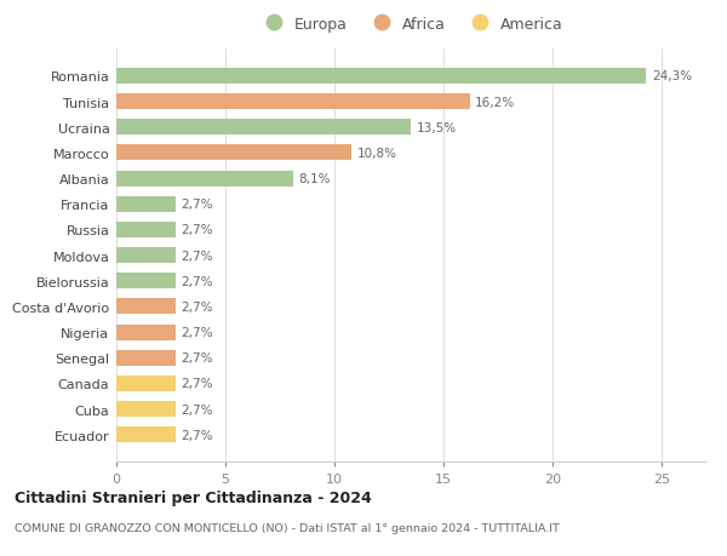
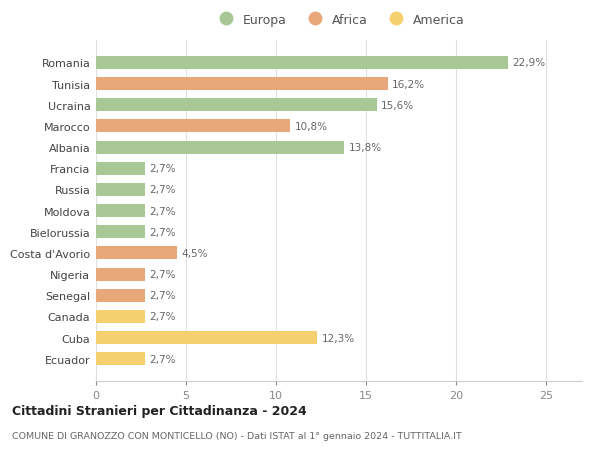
Romania: 24,3% -> 22,9%
Ucraina: 13,5% -> 15,6%
Albania: 8,1% -> 13,8%
Costa d'Avorio: 2,7% -> 4,5%
Cuba: 2,7% -> 12,3%
